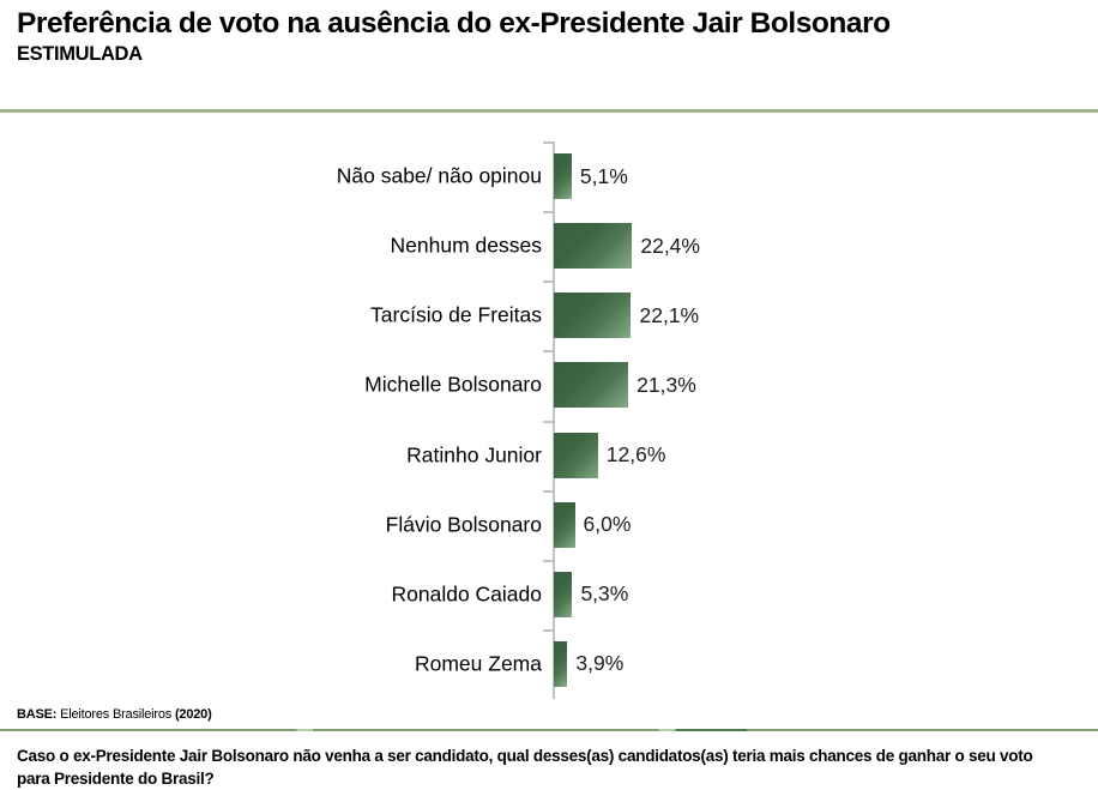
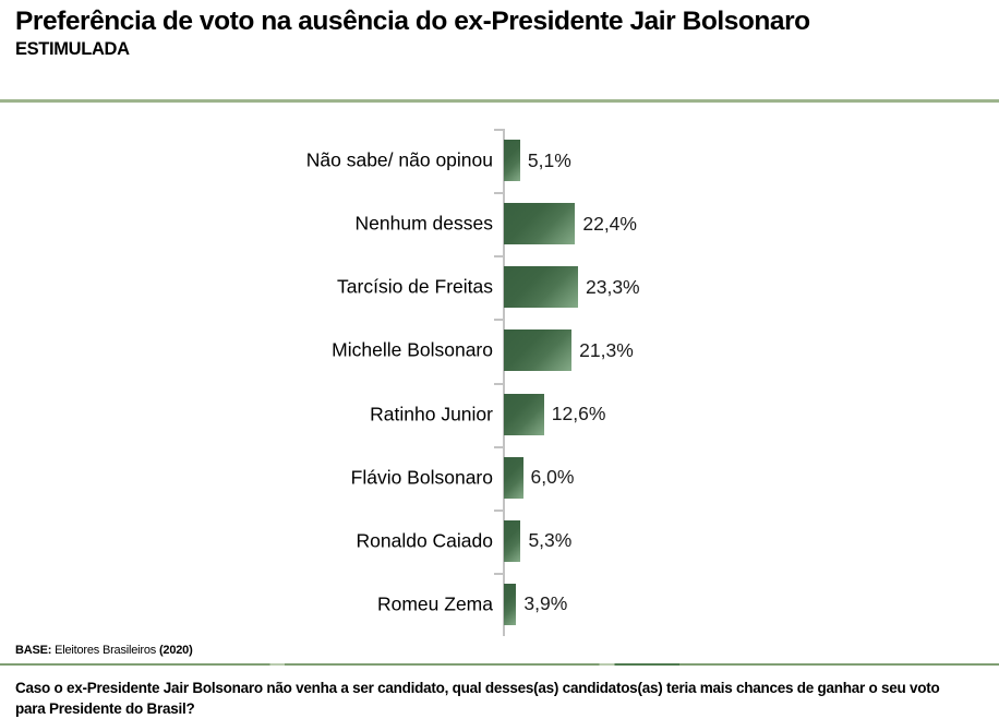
Tarcísio de Freitas: 22,1% -> 23,3%
